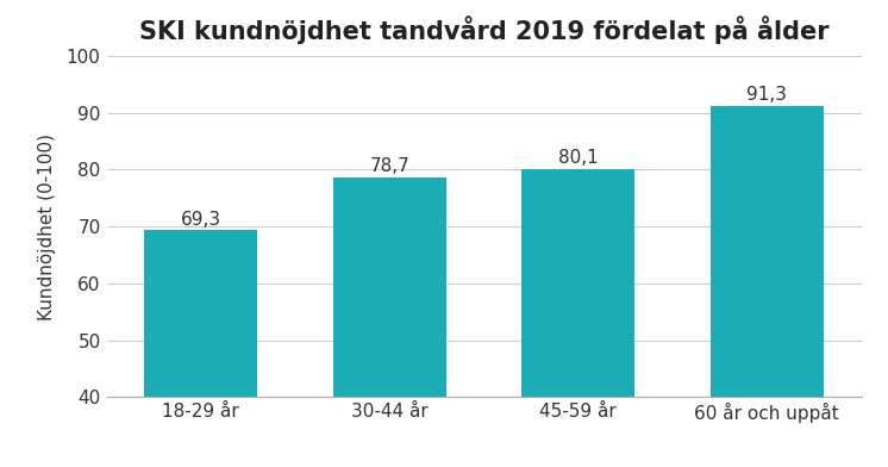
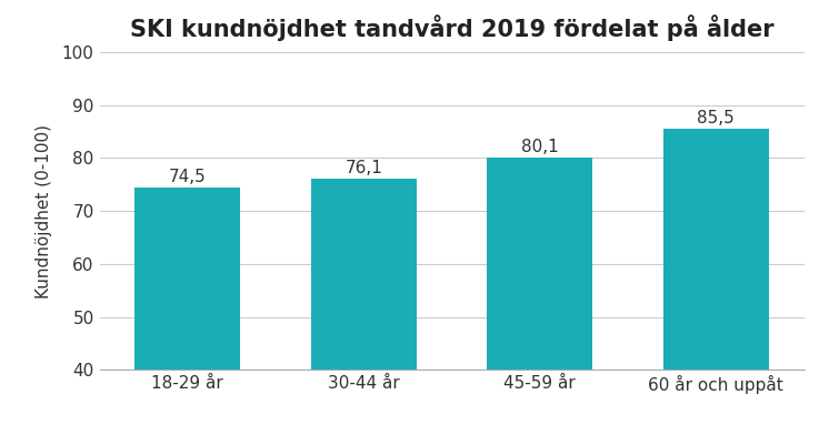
18-29 år: 69,3 -> 74,5
30-44 år: 78,7 -> 76,1
60 år och uppåt: 91,3 -> 85,5
